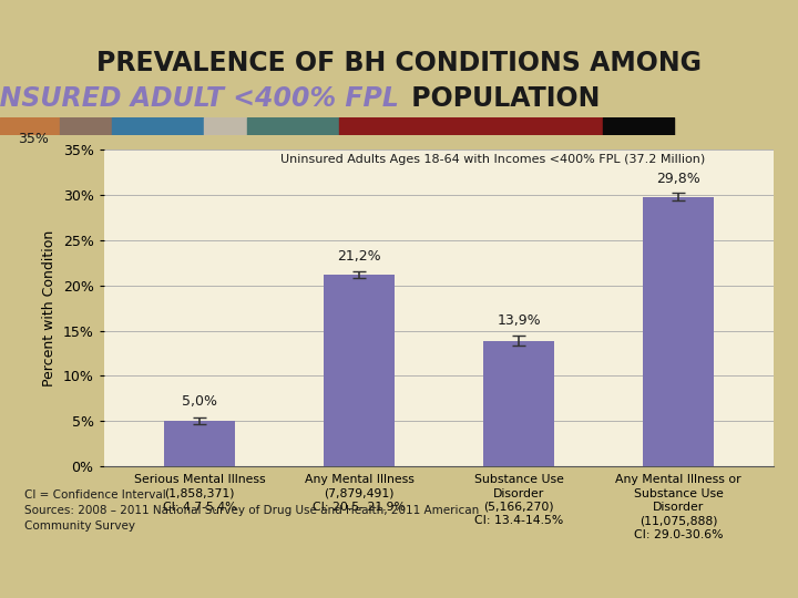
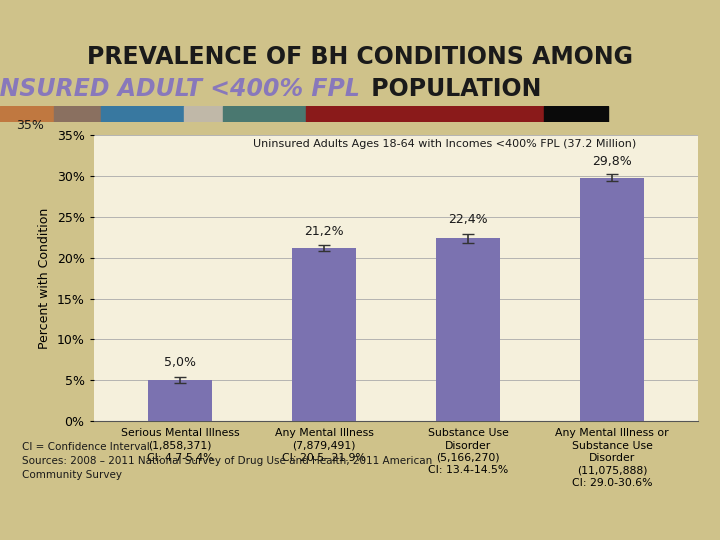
Substance Use Disorder (5,166,270) CI: 13.4-14.5%: 13,9% -> 22,4%
